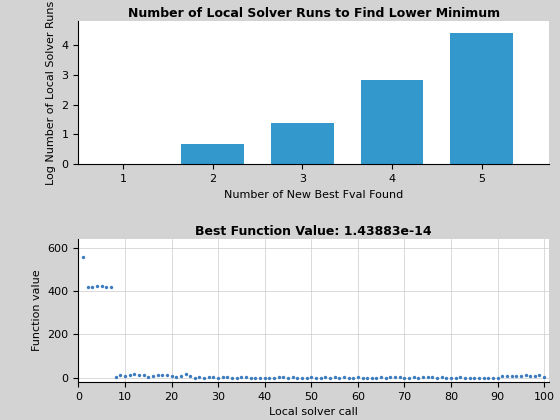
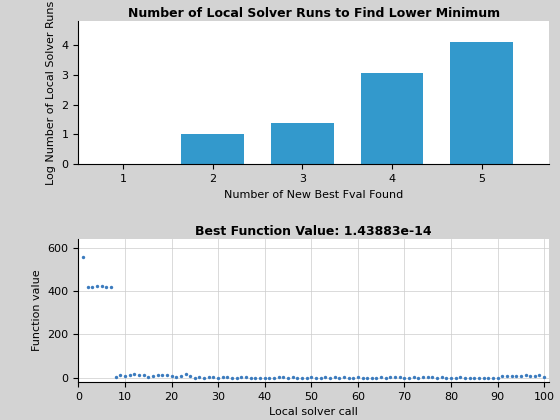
Number of Local Solver Runs to Find Lower Minimum/2: 0.69 -> 1.00
Number of Local Solver Runs to Find Lower Minimum/4: 2.83 -> 3.05
Number of Local Solver Runs to Find Lower Minimum/5: 4.38 -> 4.10
